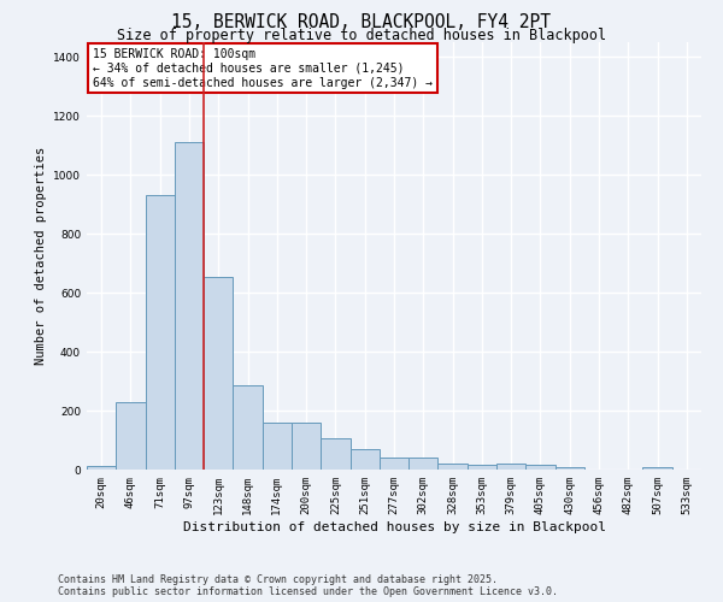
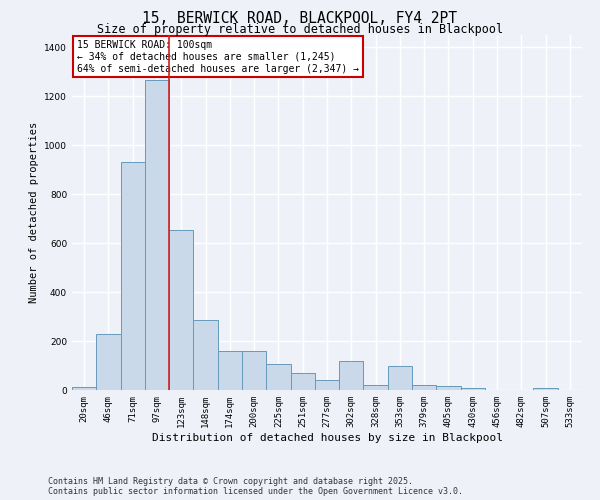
97sqm: 1110 -> 1265
302sqm: 42 -> 120
353sqm: 18 -> 100
